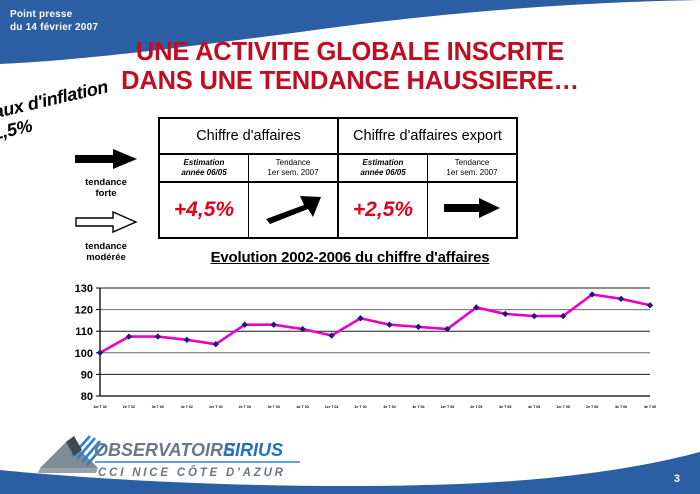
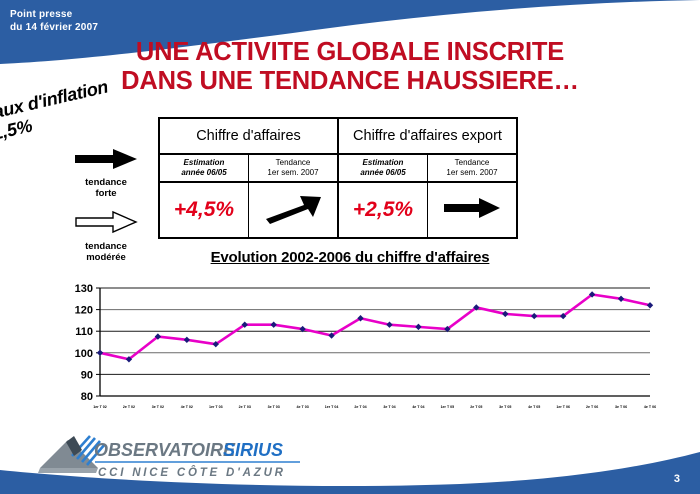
2e T 02: 108 -> 97
